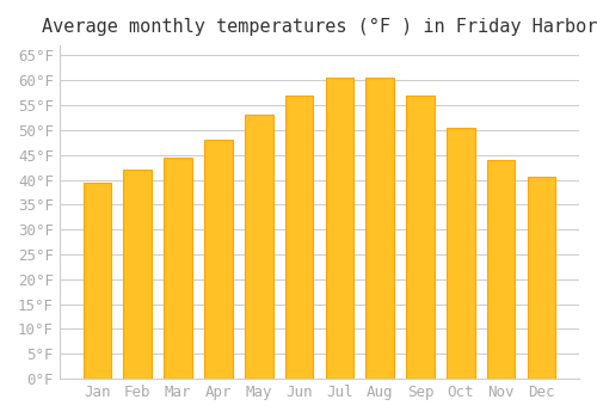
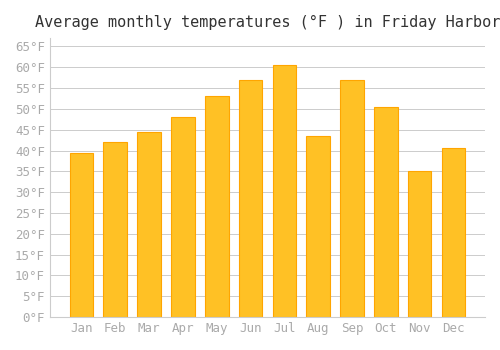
Aug: 60.5°F -> 43.5°F
Nov: 44.0°F -> 35.0°F
